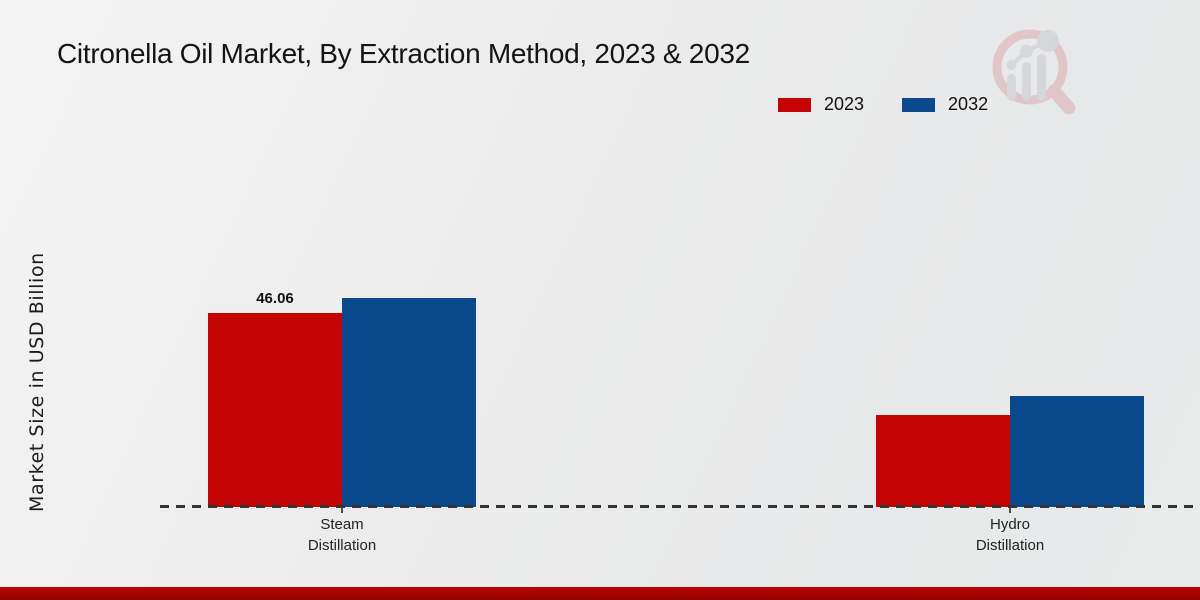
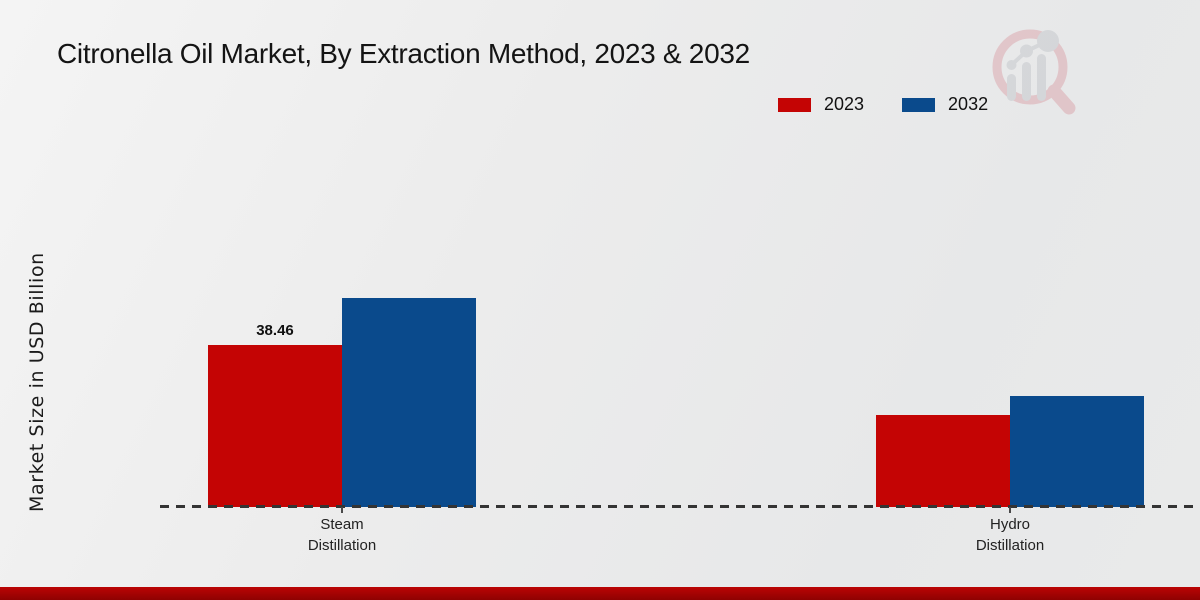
2023/Steam Distillation: 46.06 -> 38.46
